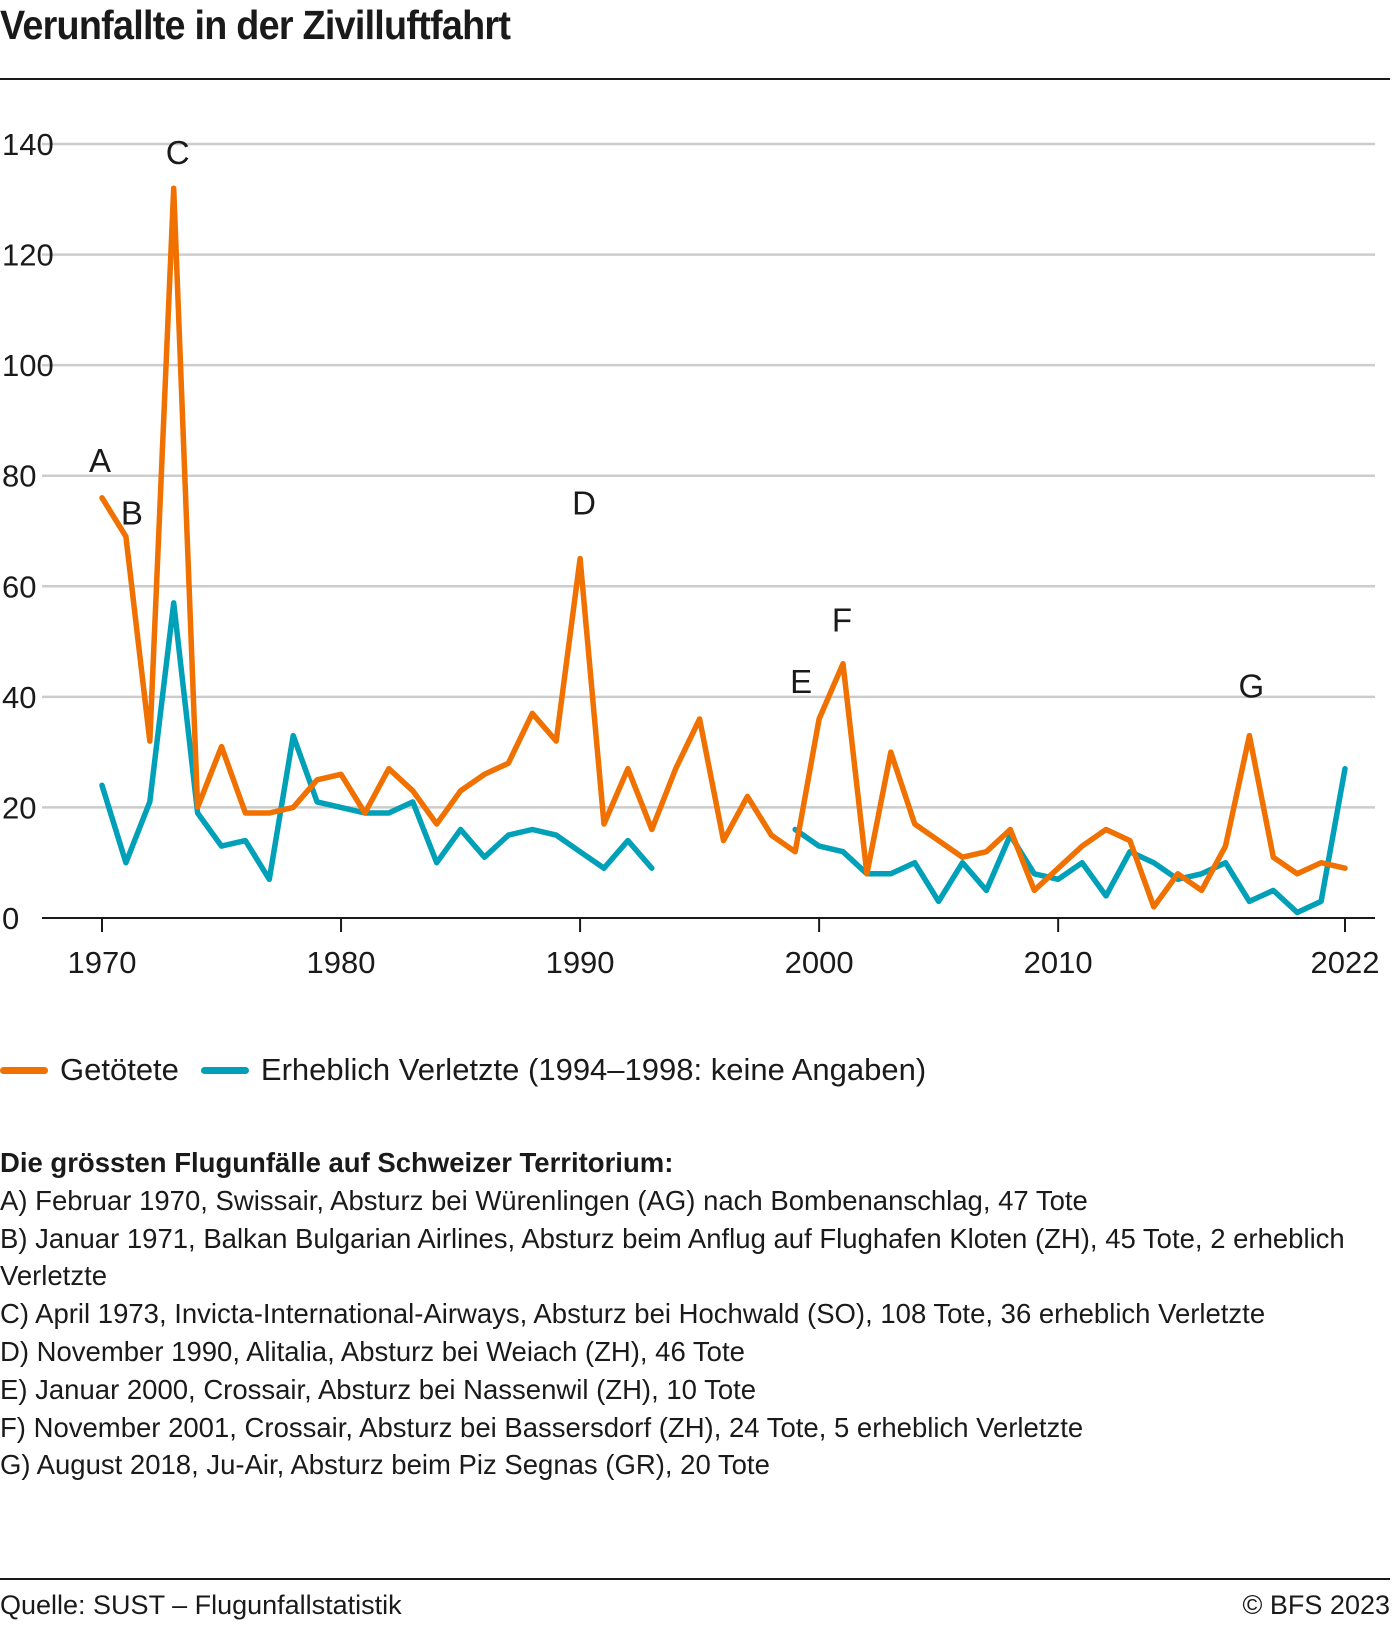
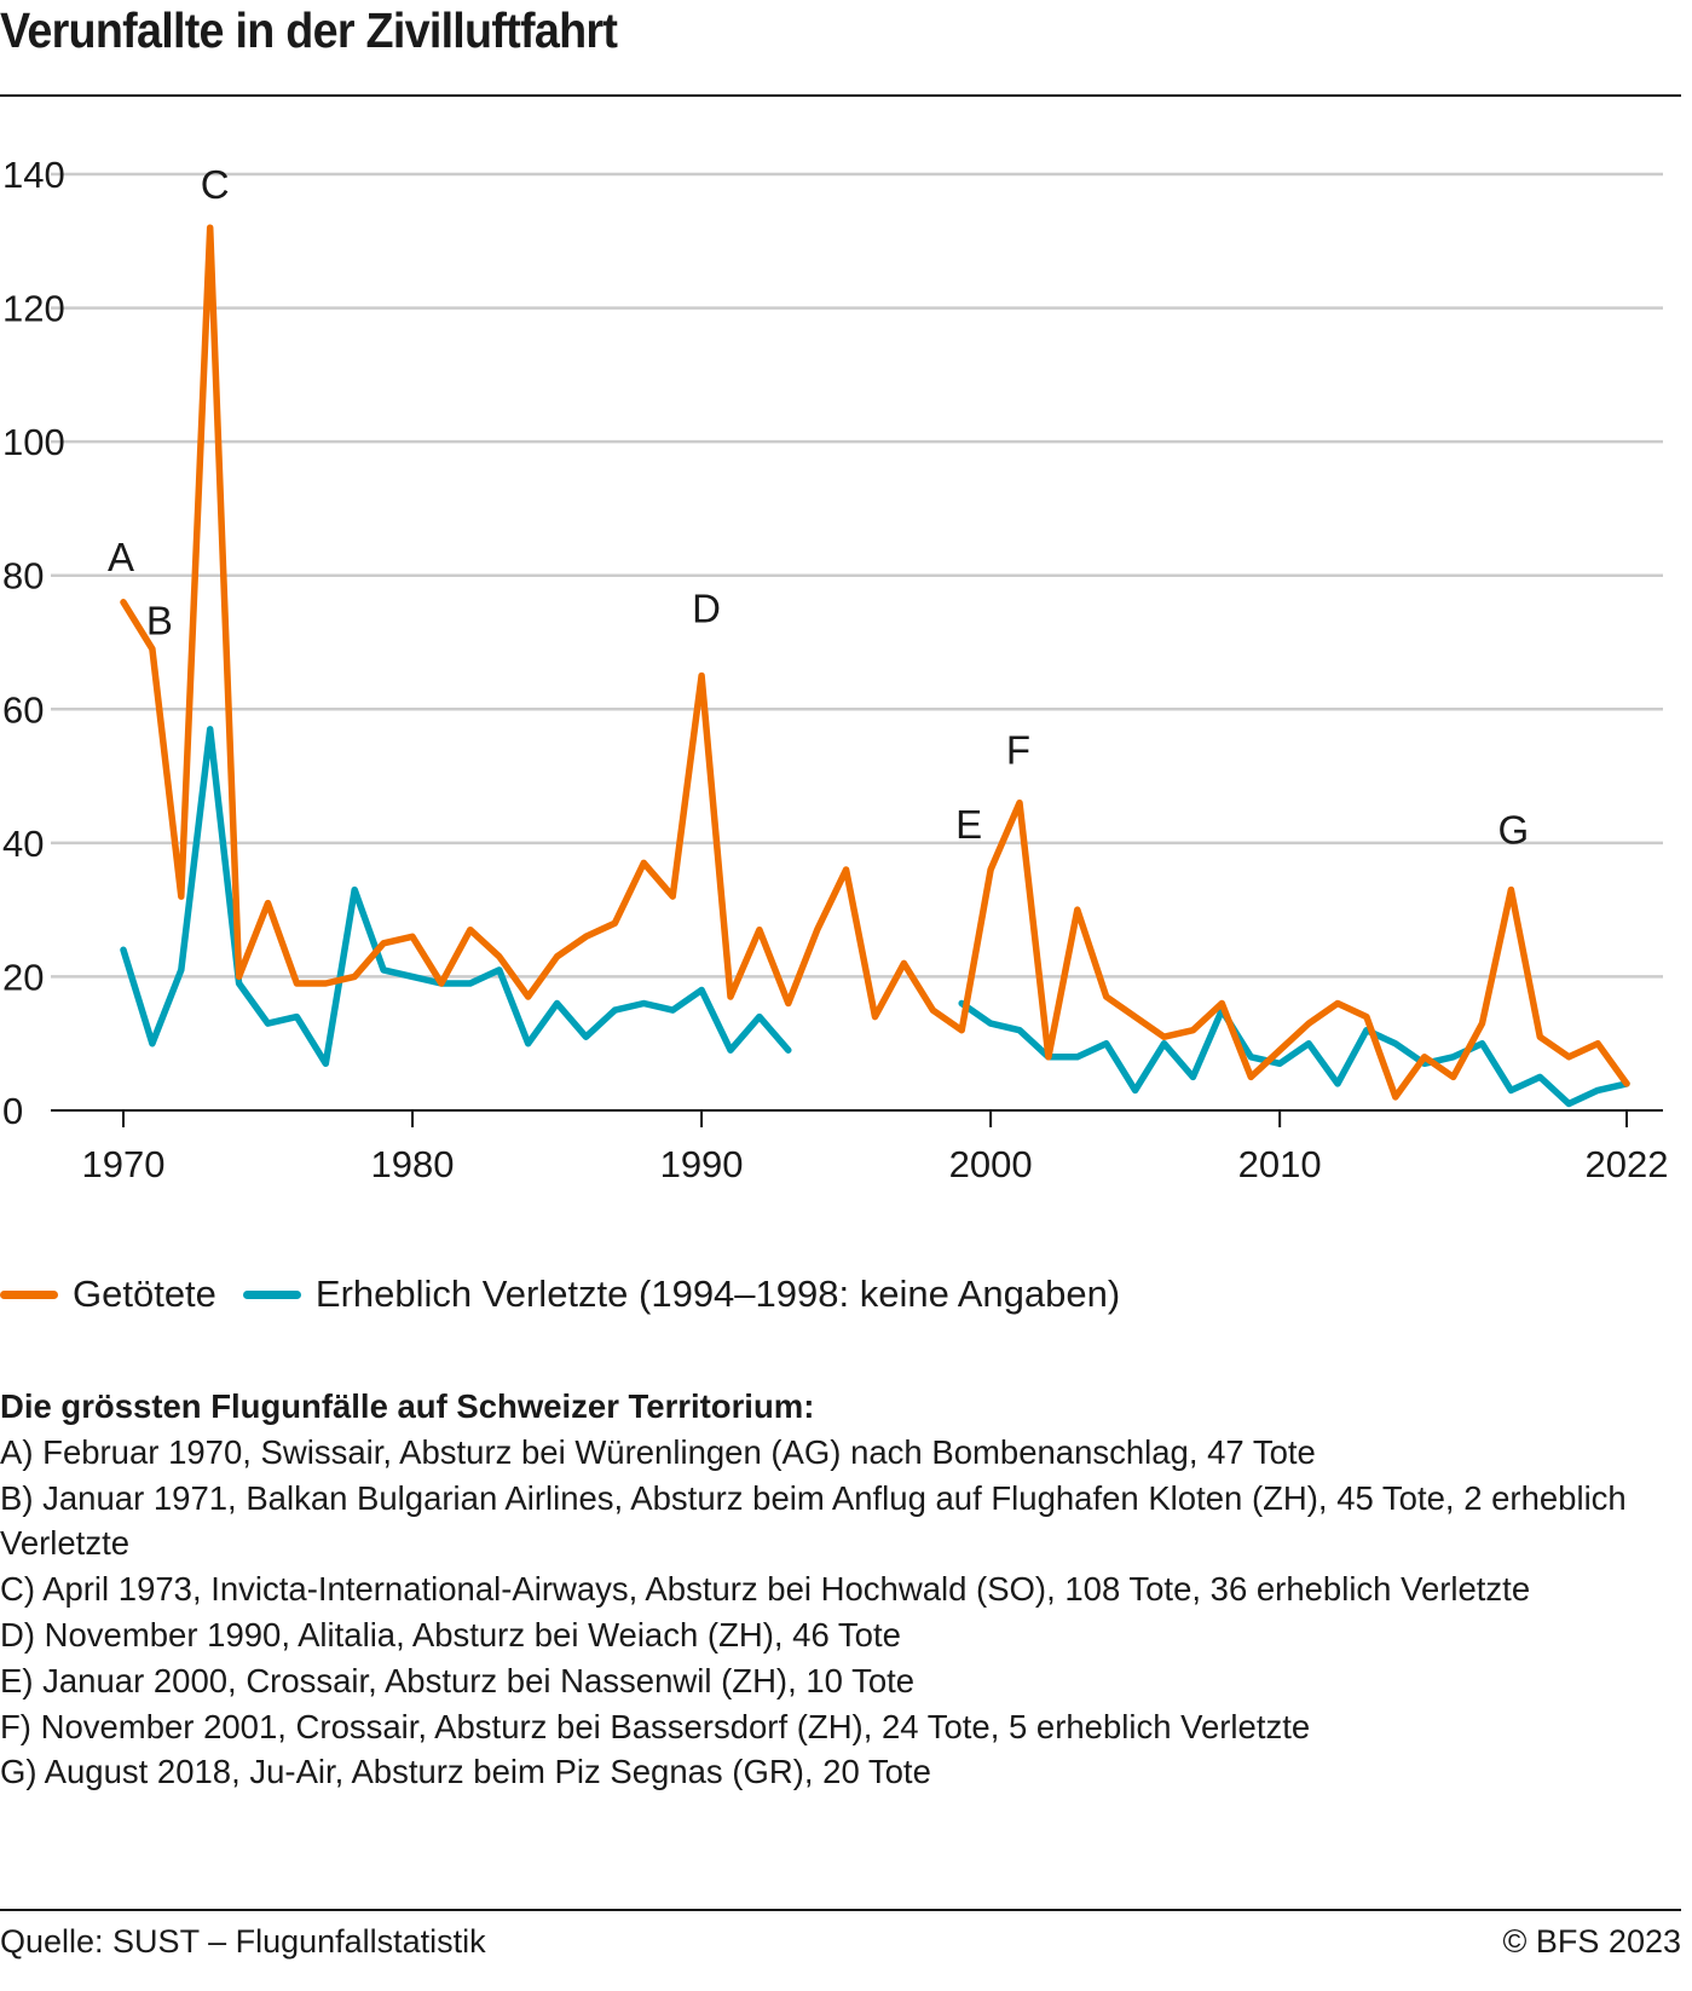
Erheblich Verletzte (1994–1998: keine Angaben)/1990: 12 -> 18
Getötete/2022: 9 -> 4
Erheblich Verletzte (1994–1998: keine Angaben)/2022: 27 -> 4
